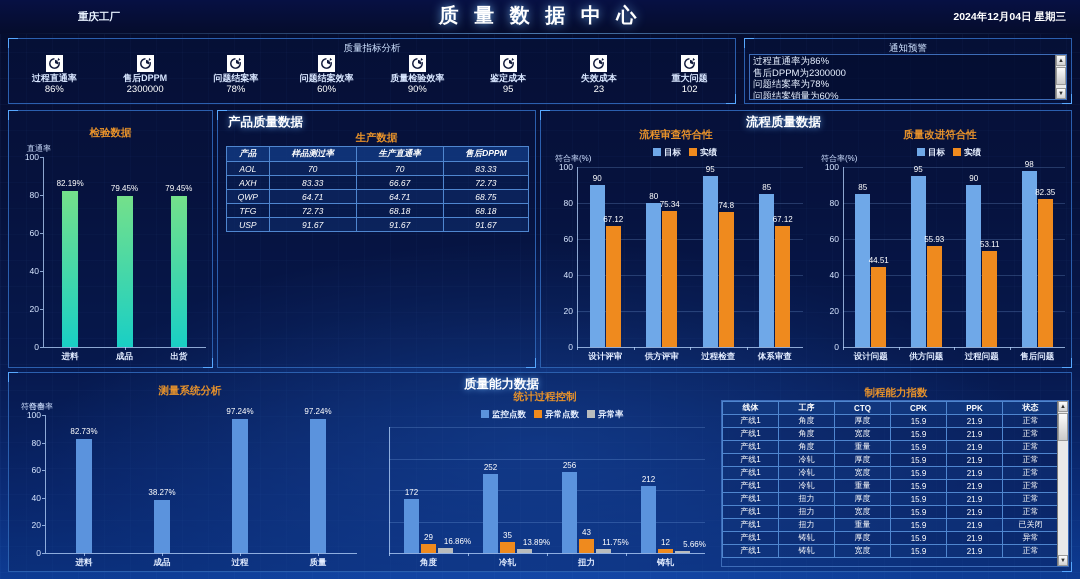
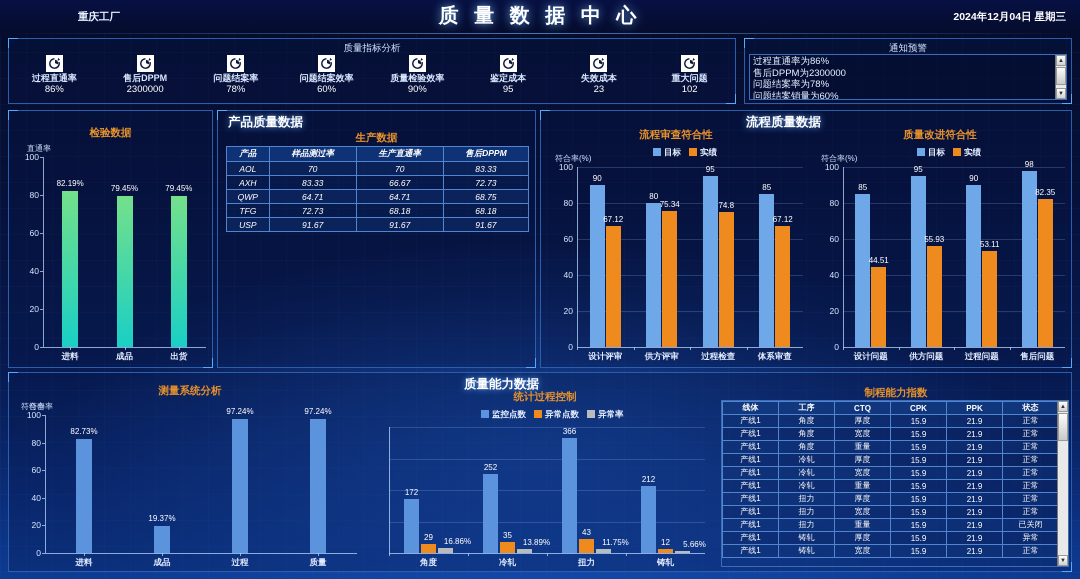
测量系统分析/成品: 38.27% -> 19.37%
统计过程控制/监控点数/扭力: 256 -> 366
